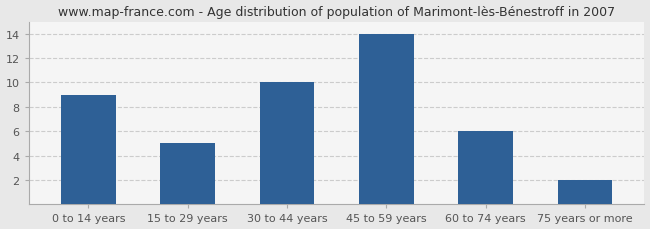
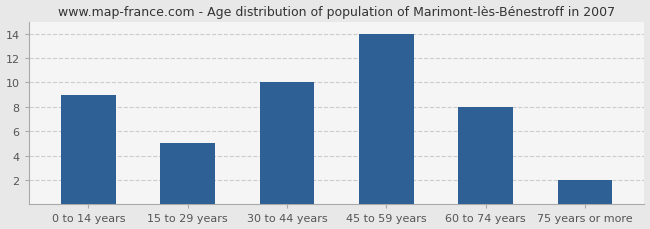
60 to 74 years: 6 -> 8
